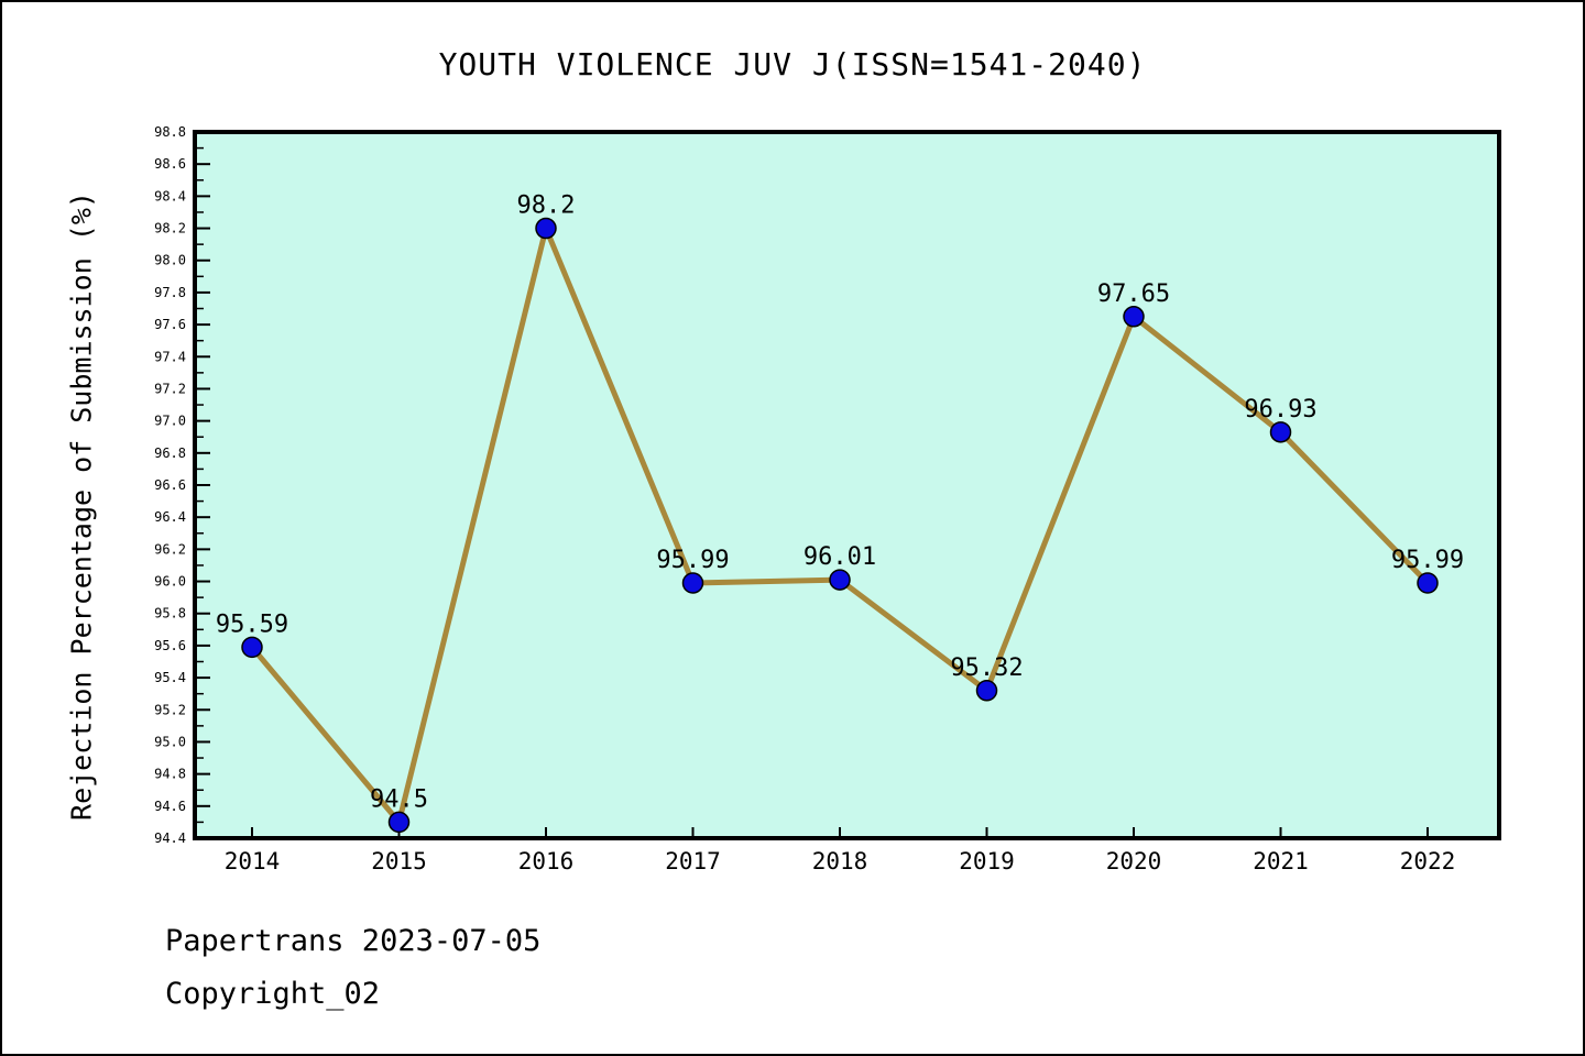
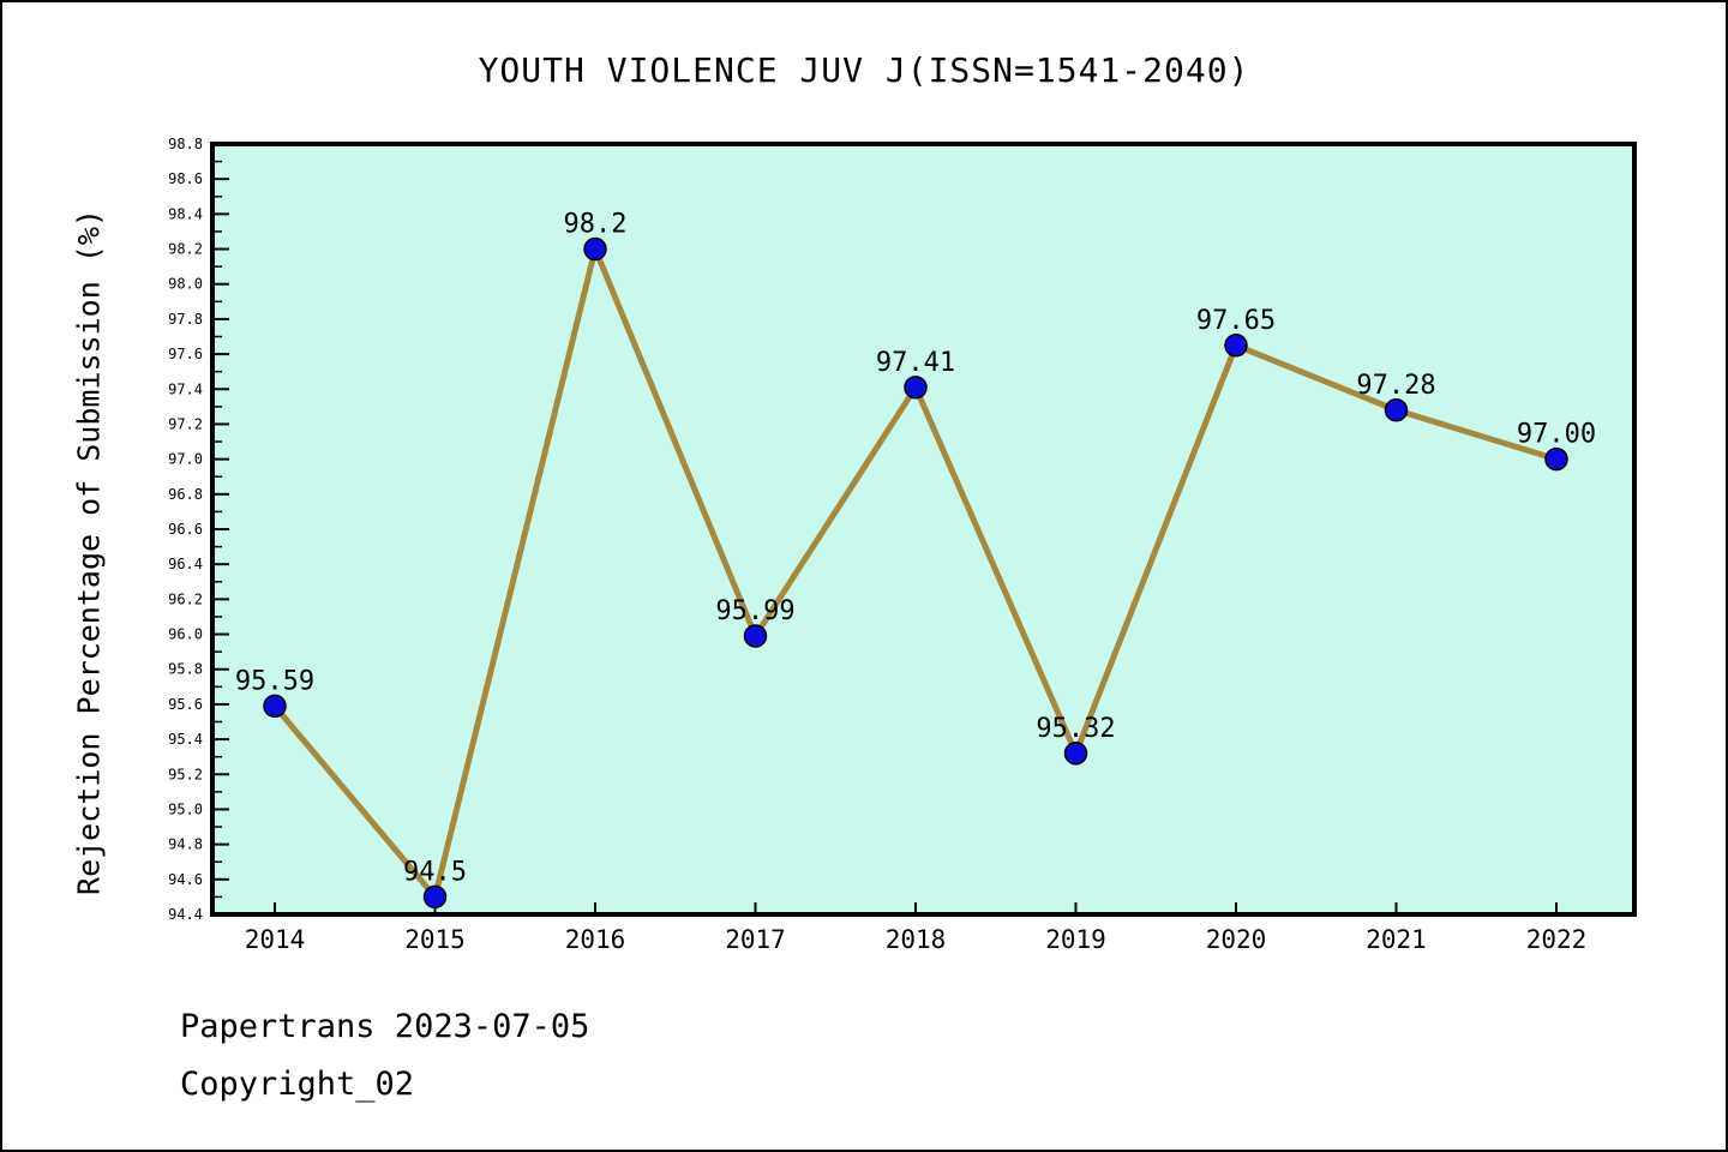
2018: 96.01 -> 97.41
2021: 96.93 -> 97.28
2022: 95.99 -> 97.00
